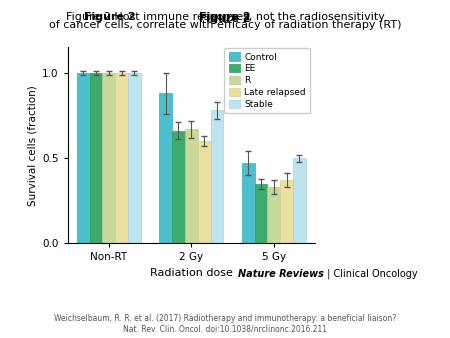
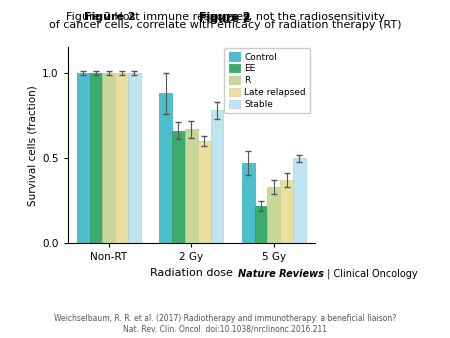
EE/5 Gy: 0.35 -> 0.22
